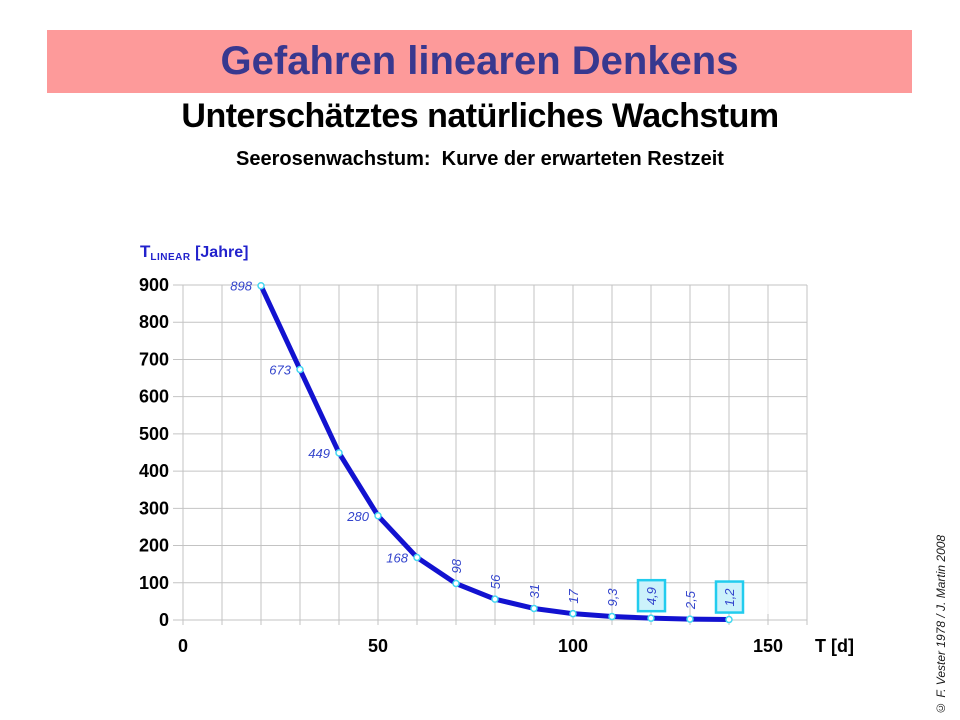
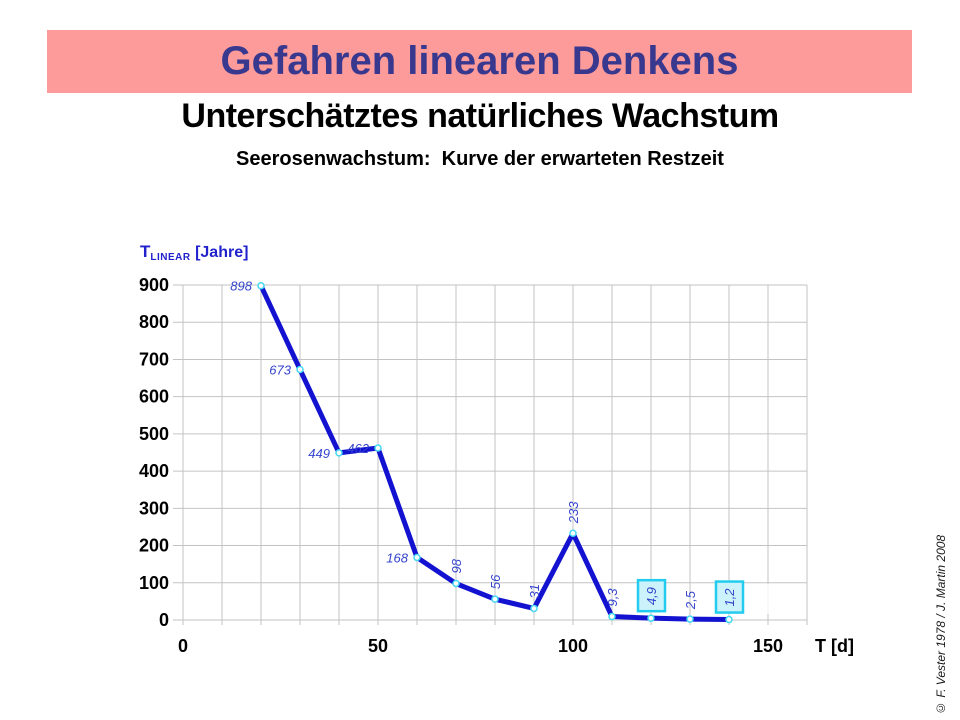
50: 280 -> 462
100: 17 -> 233
